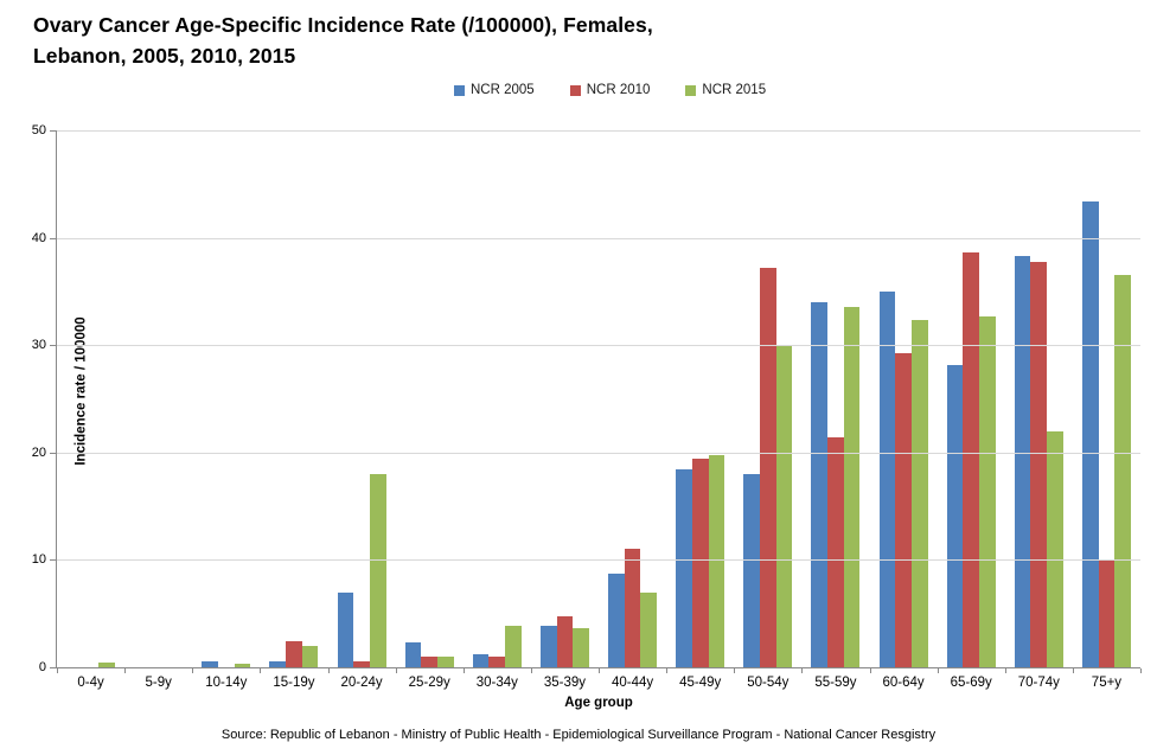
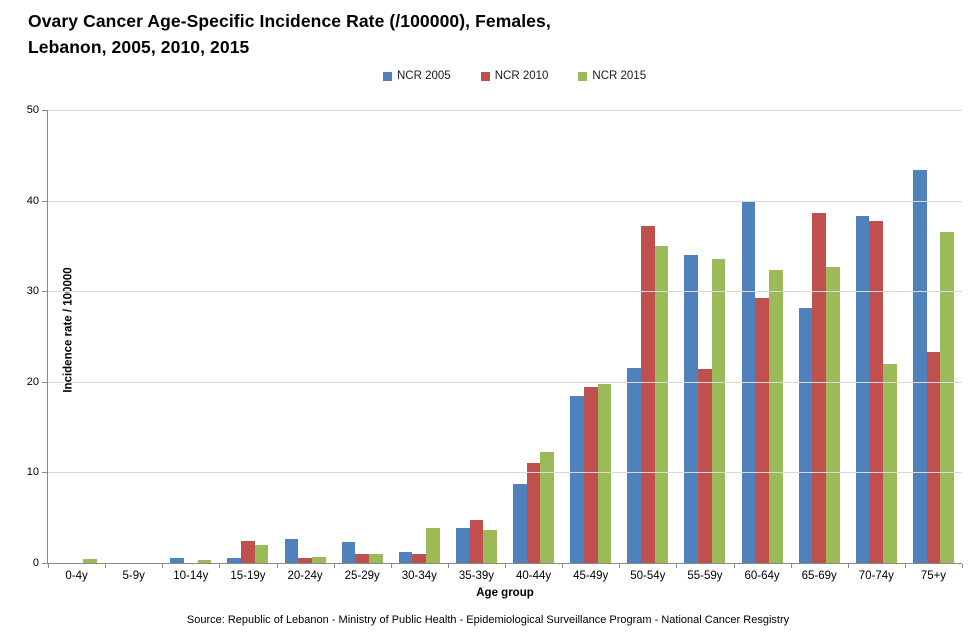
NCR 2005/20-24y: 7 -> 3
NCR 2015/20-24y: 18 -> 1
NCR 2015/40-44y: 7 -> 12
NCR 2005/50-54y: 18 -> 22
NCR 2015/50-54y: 30 -> 35
NCR 2005/60-64y: 35 -> 40
NCR 2010/75+y: 10 -> 23
